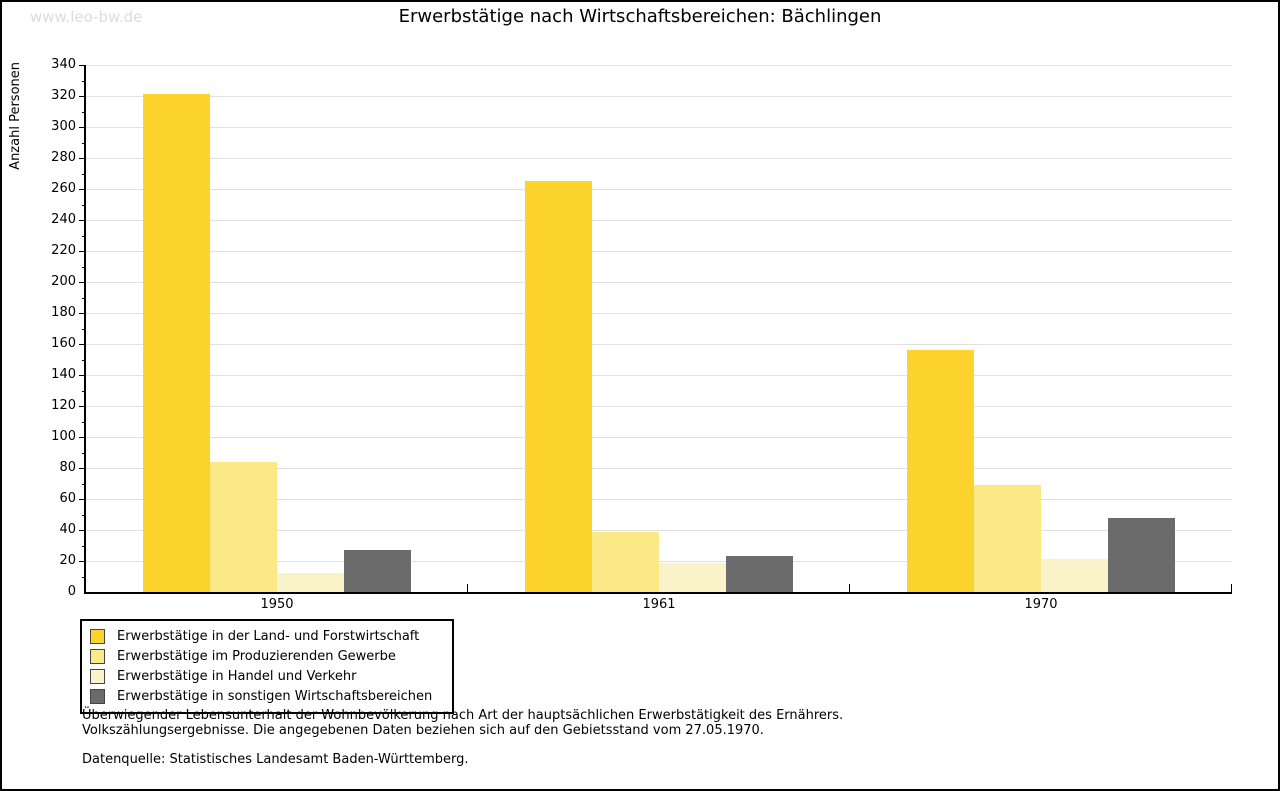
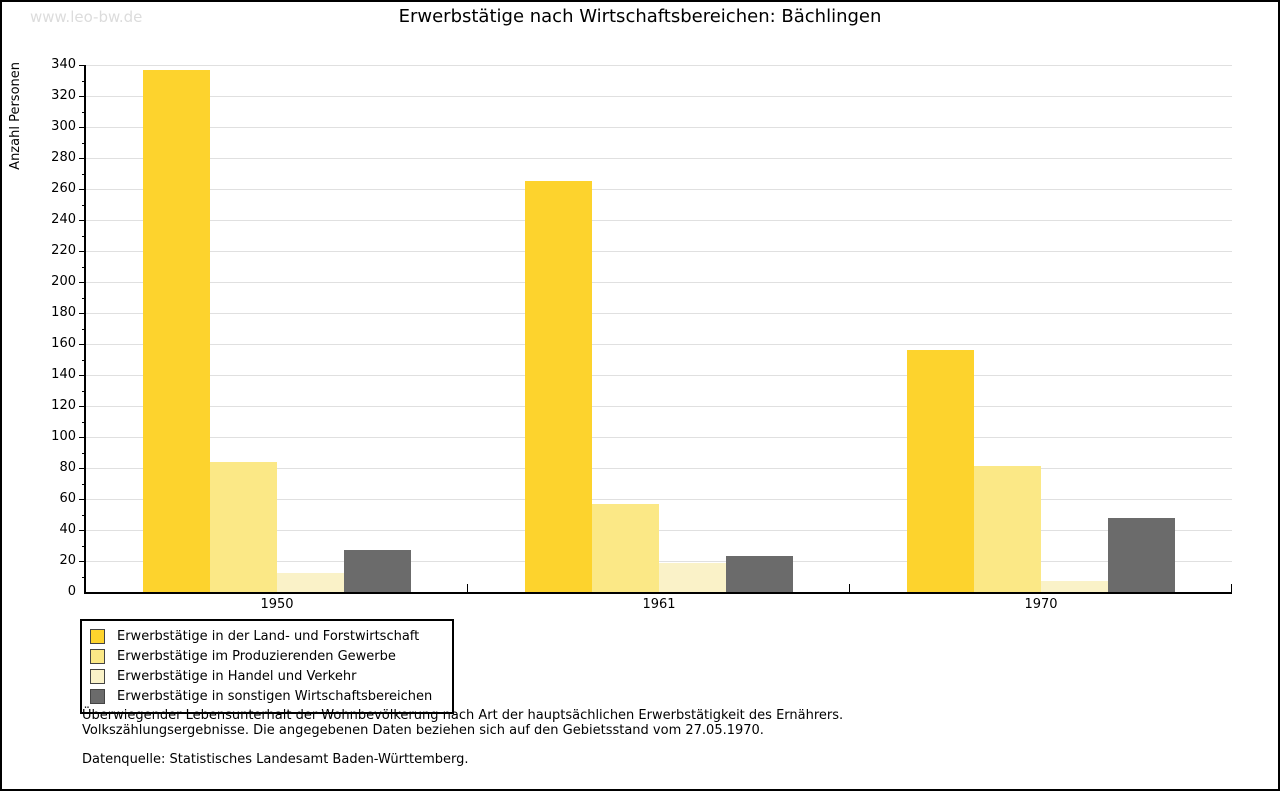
Erwerbstätige in der Land- und Forstwirtschaft/1950: 321 -> 337
Erwerbstätige im Produzierenden Gewerbe/1961: 39 -> 57
Erwerbstätige im Produzierenden Gewerbe/1970: 69 -> 81
Erwerbstätige in Handel und Verkehr/1970: 21 -> 7
